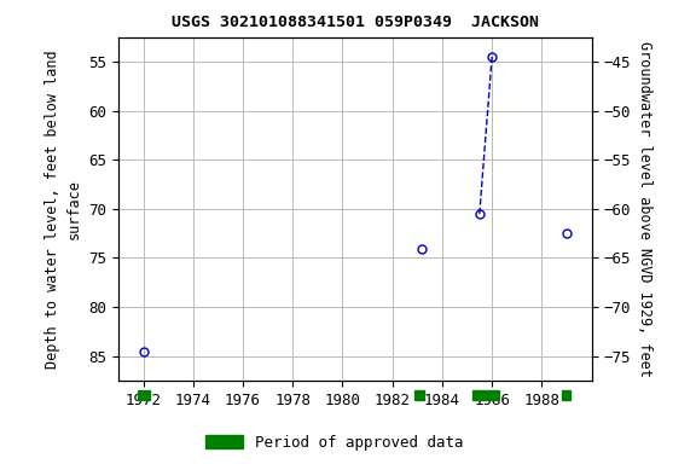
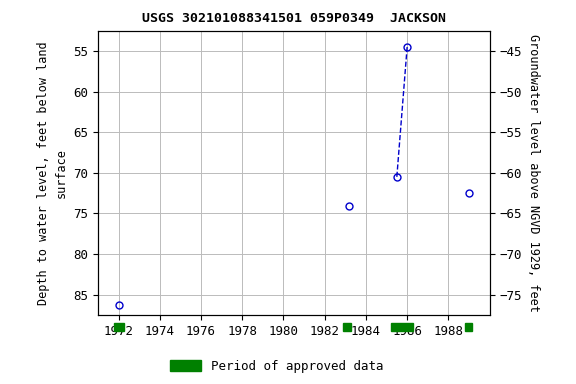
1972: 84.6 -> 86.3
